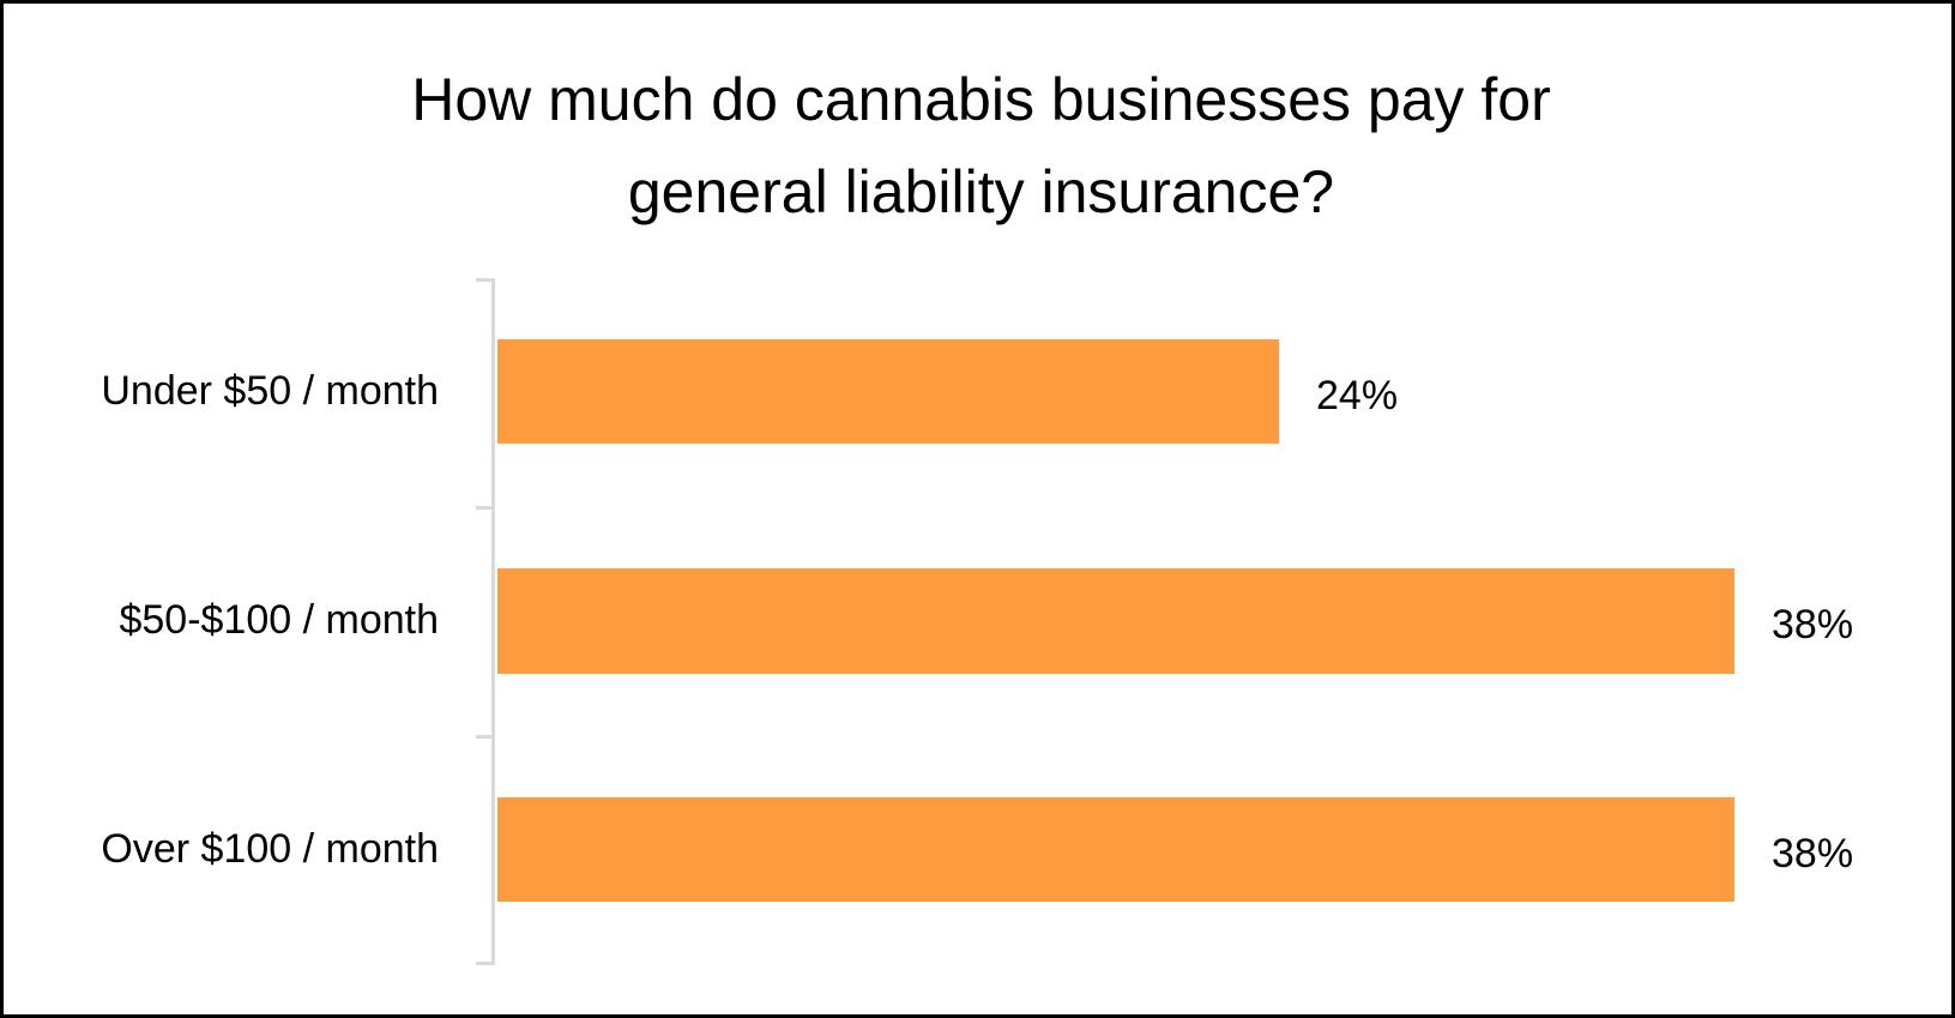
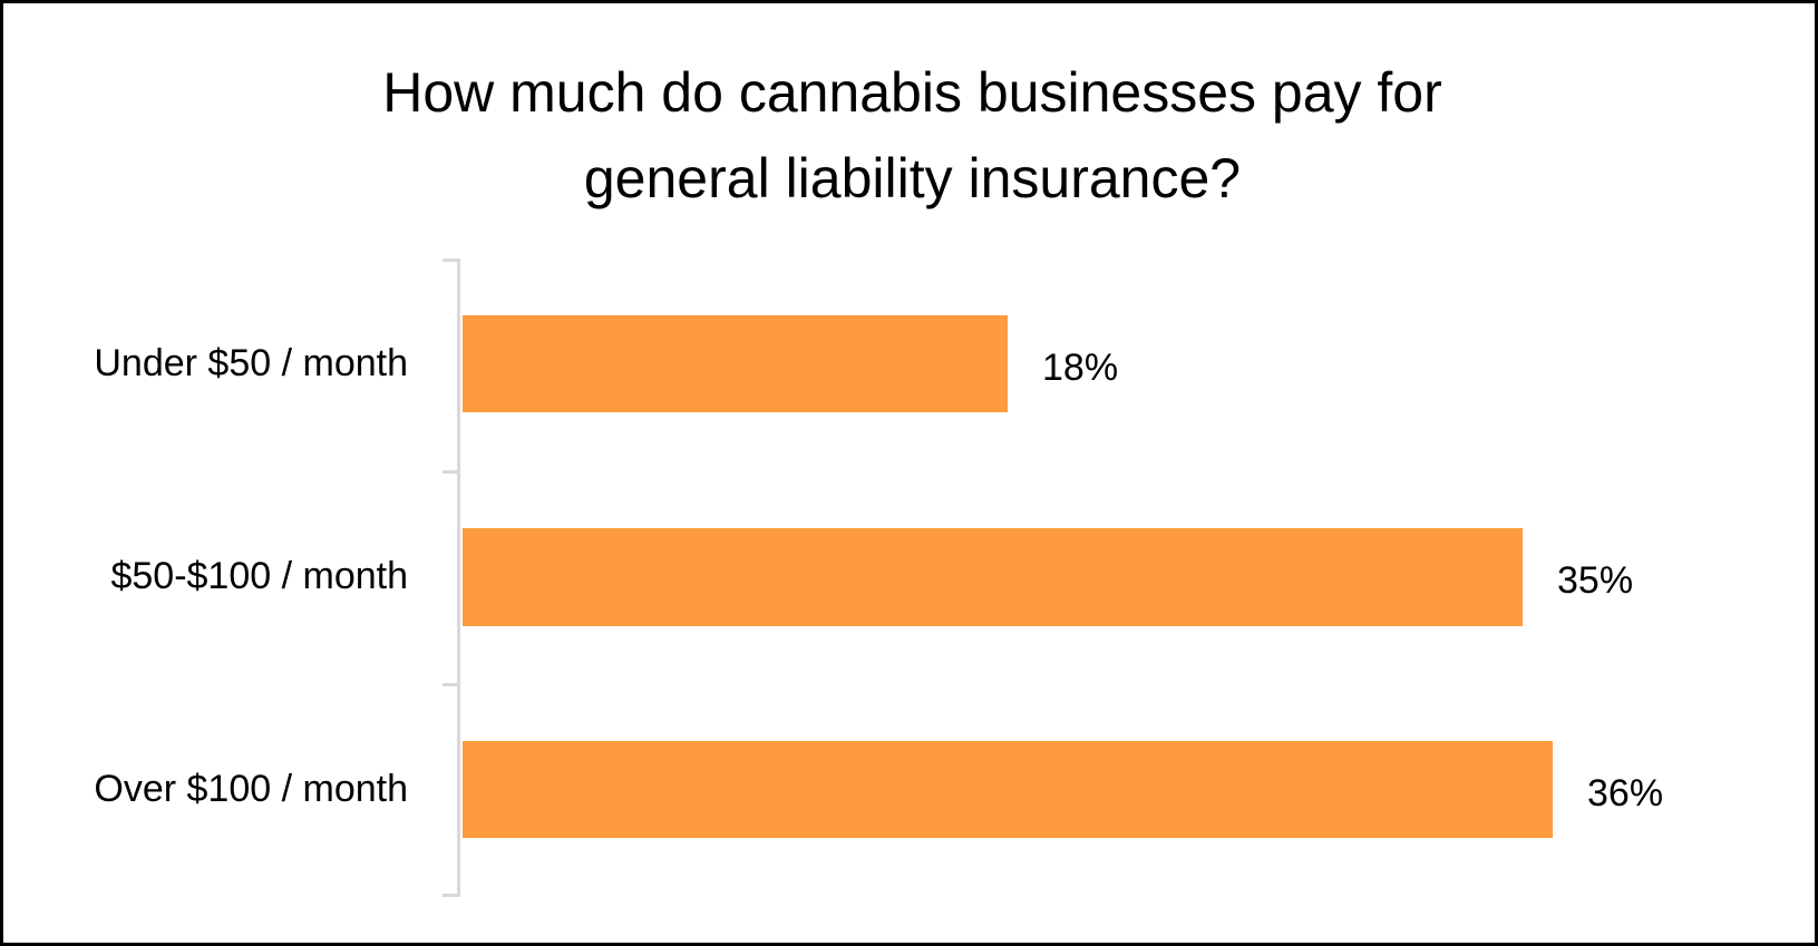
Under $50 / month: 24% -> 18%
$50-$100 / month: 38% -> 35%
Over $100 / month: 38% -> 36%
